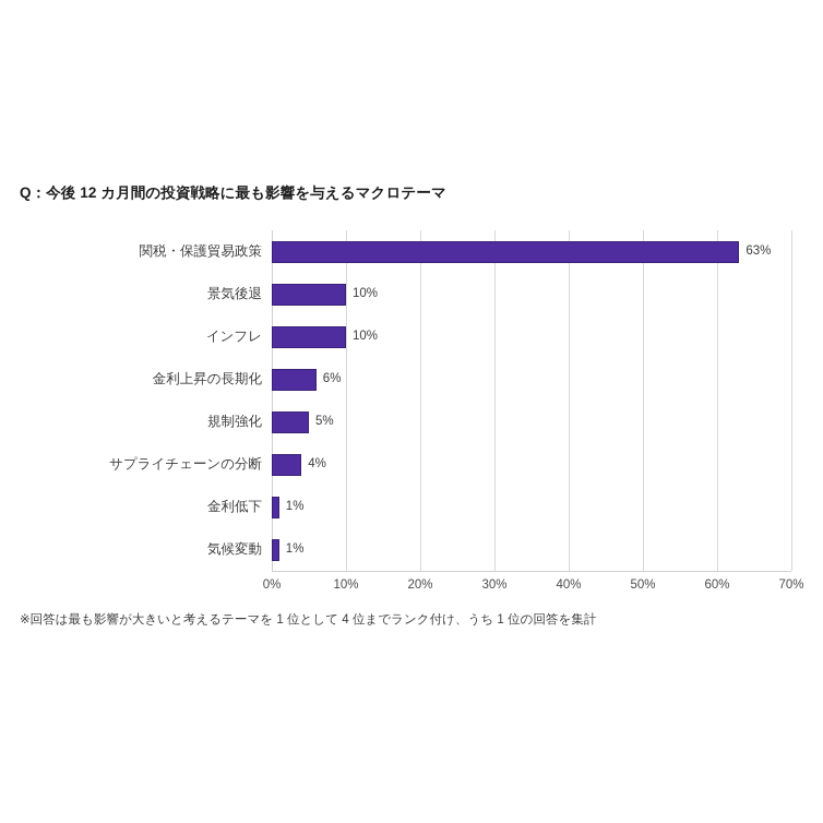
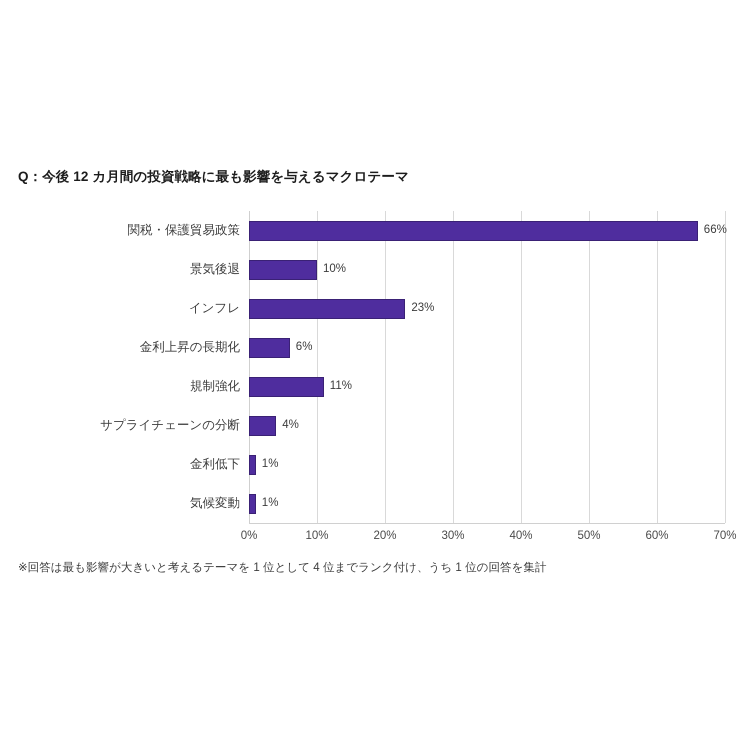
関税・保護貿易政策: 63% -> 66%
インフレ: 10% -> 23%
規制強化: 5% -> 11%
